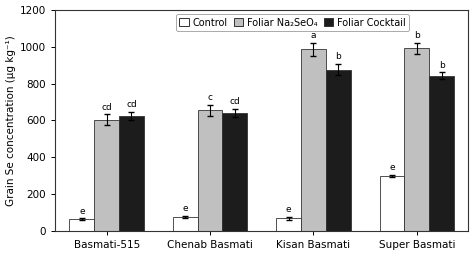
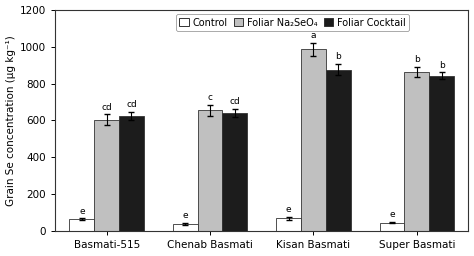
Control/Chenab Basmati: 80 -> 40
Control/Super Basmati: 300 -> 50
Foliar Na₂SeO₄/Super Basmati: 990 -> 860
